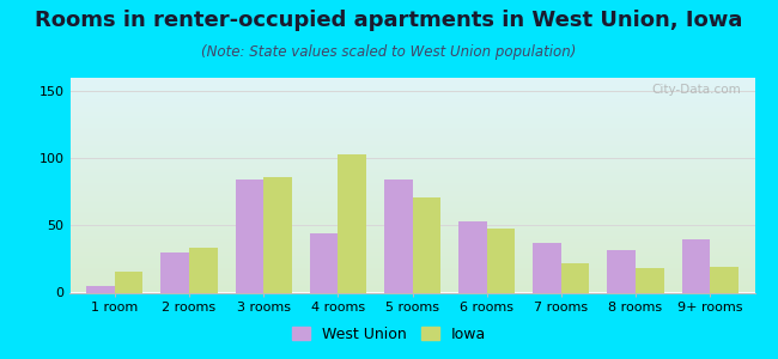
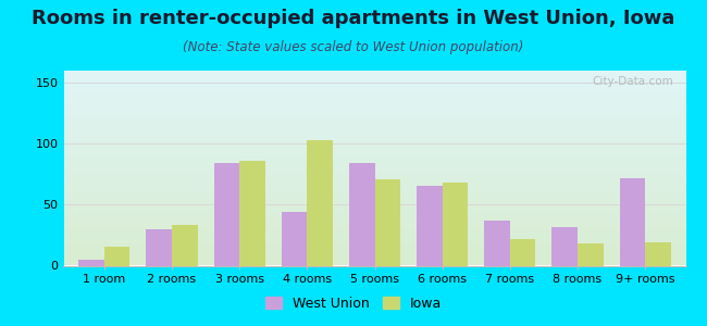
West Union/6 rooms: 53 -> 65
Iowa/6 rooms: 48 -> 68
West Union/9+ rooms: 40 -> 72
